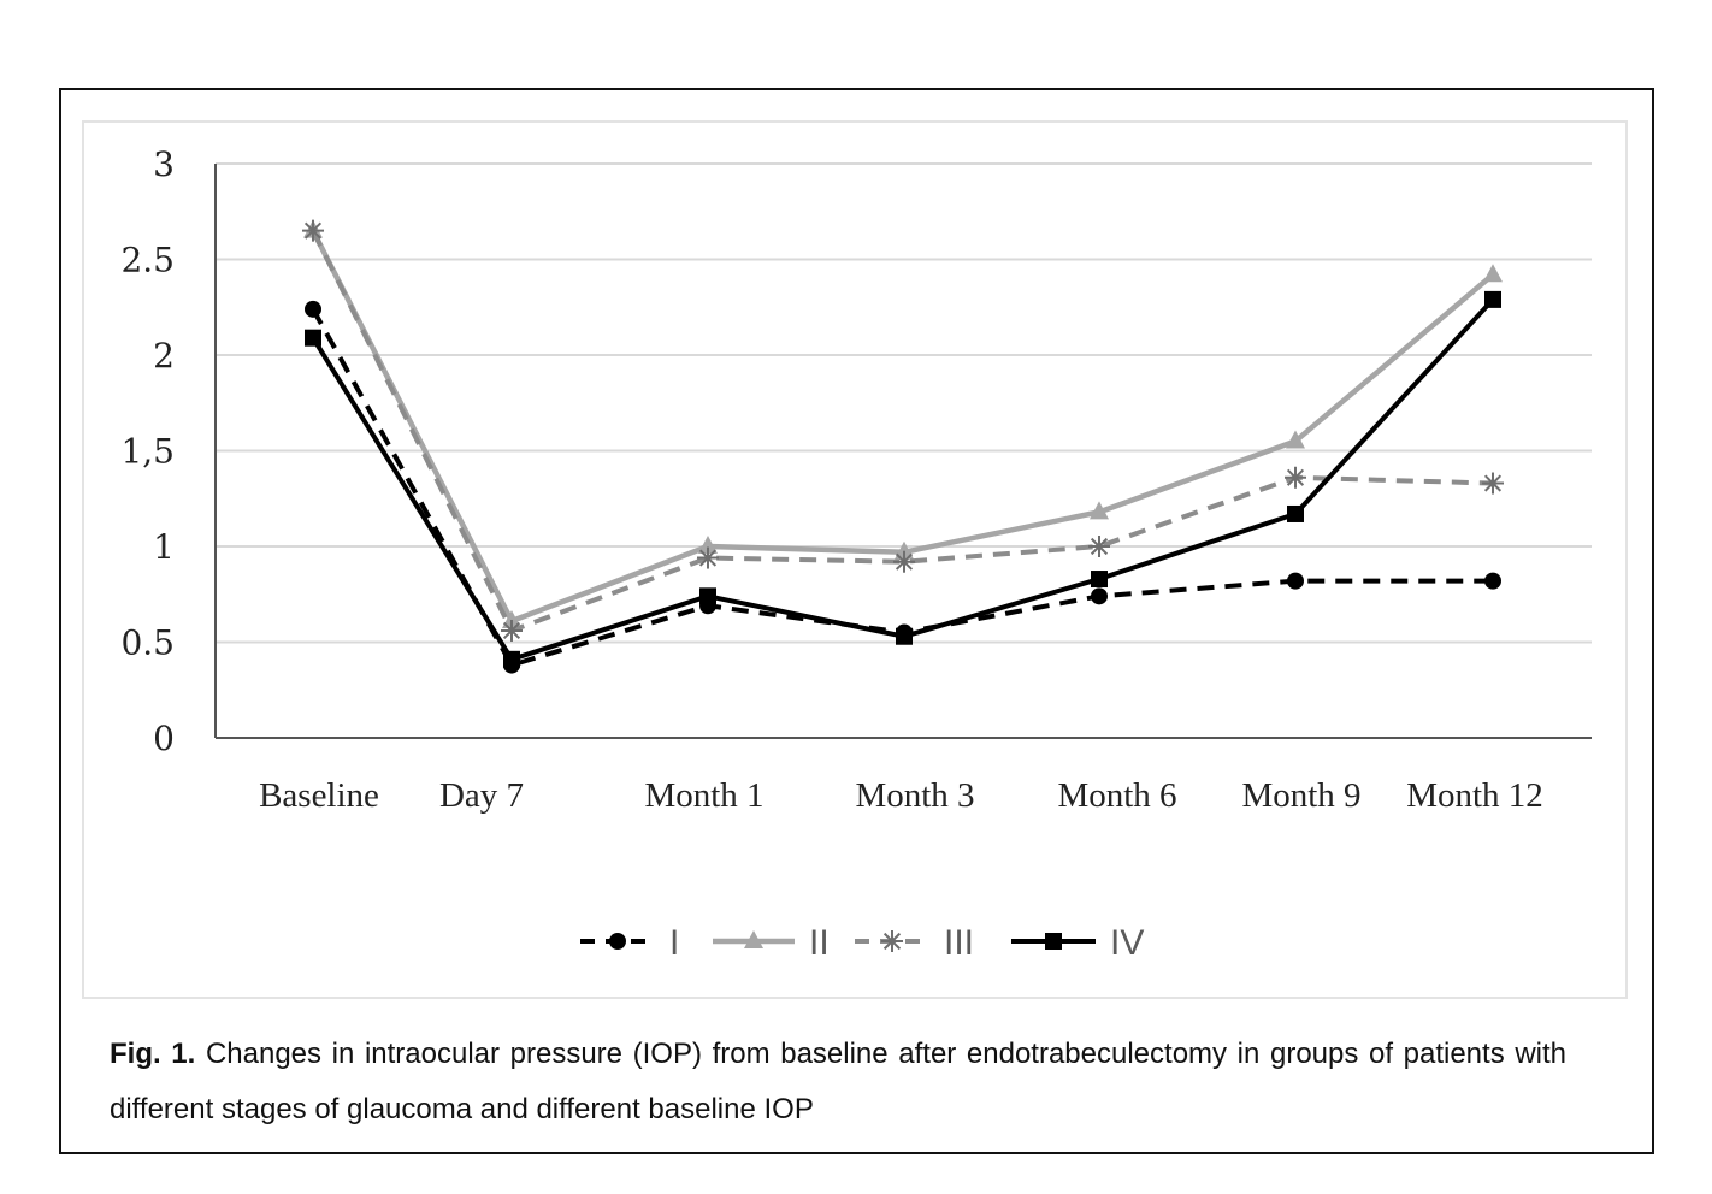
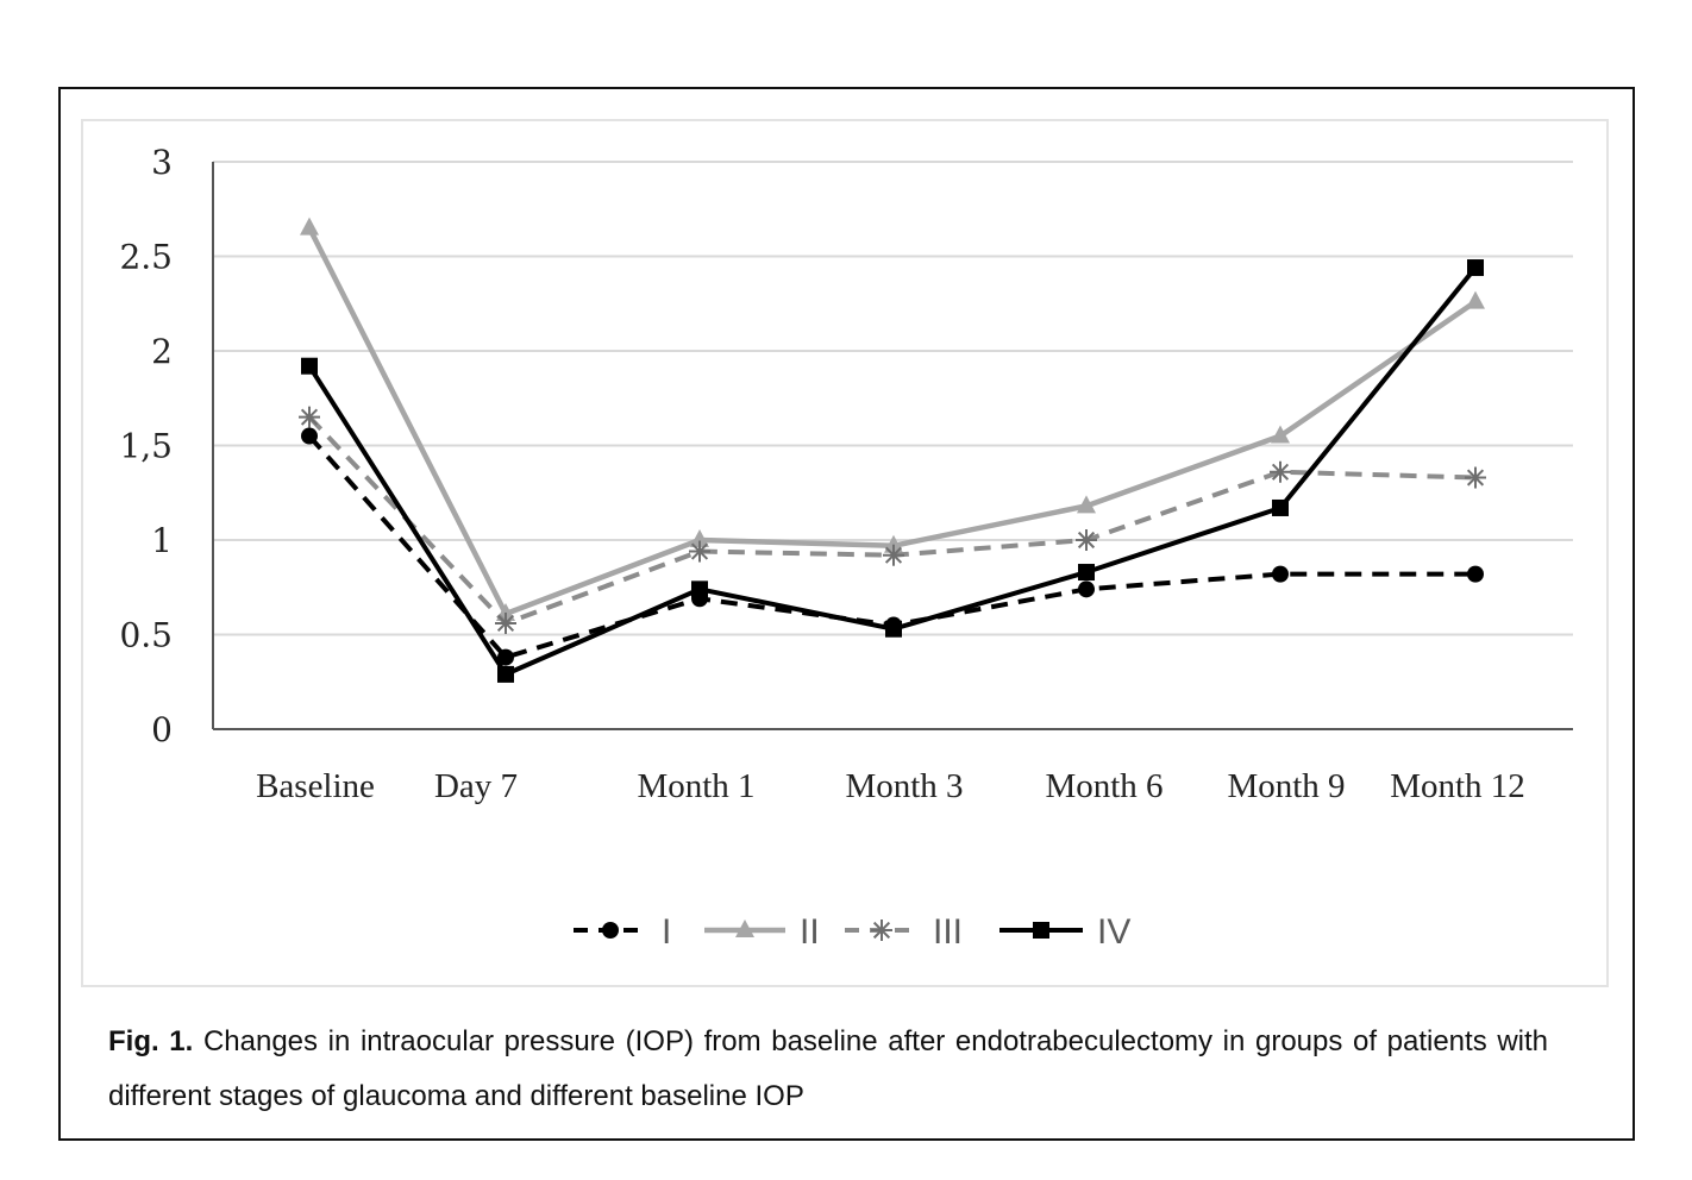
I/Baseline: 2.24 -> 1.55
III/Baseline: 2.65 -> 1.65
IV/Baseline: 2.09 -> 1.92
IV/Day 7: 0.41 -> 0.29
II/Month 12: 2.42 -> 2.26
IV/Month 12: 2.29 -> 2.44
